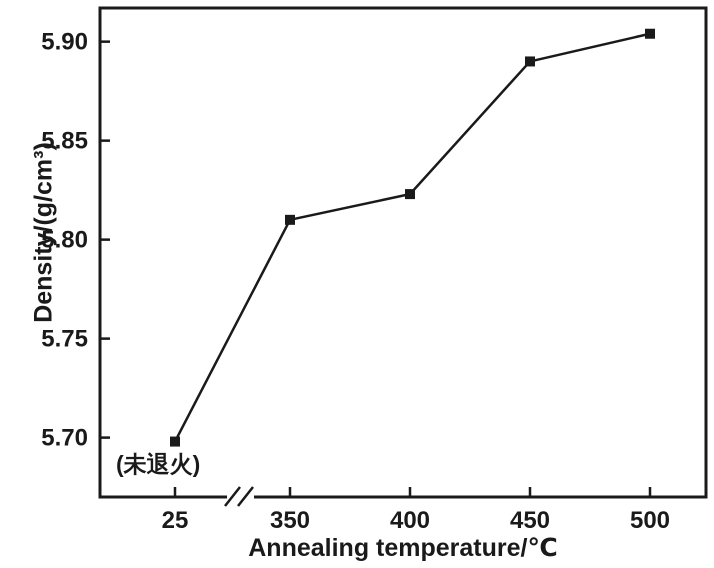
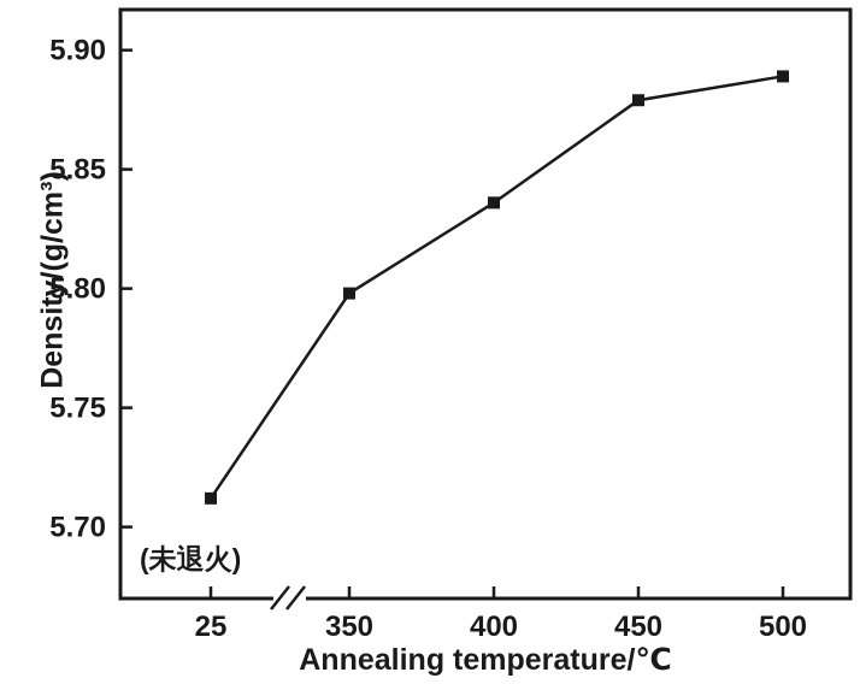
25: 5.698 -> 5.712
350: 5.810 -> 5.798
400: 5.823 -> 5.836
450: 5.890 -> 5.879
500: 5.904 -> 5.889
